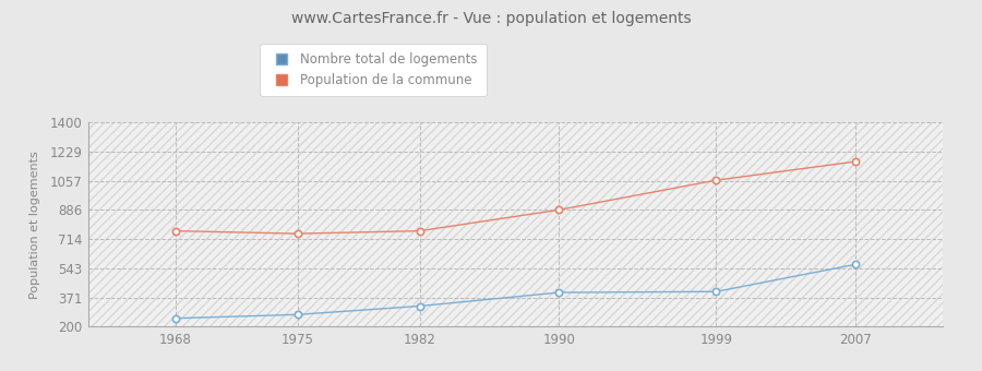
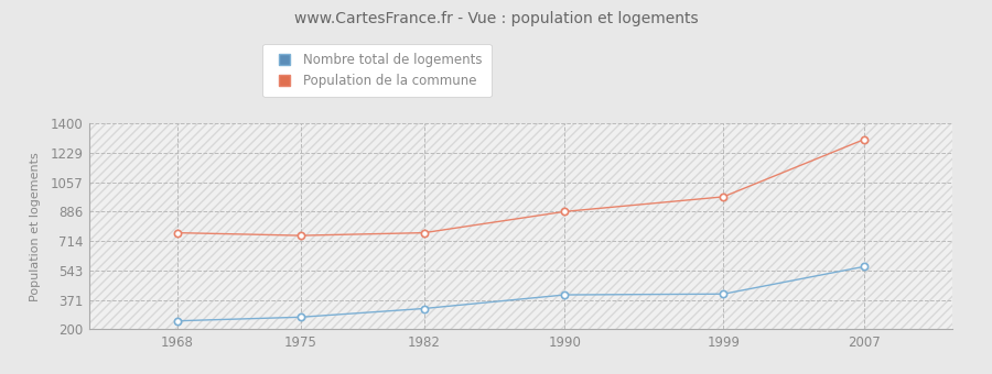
Population de la commune/1999: 1060 -> 970
Population de la commune/2007: 1170 -> 1310
